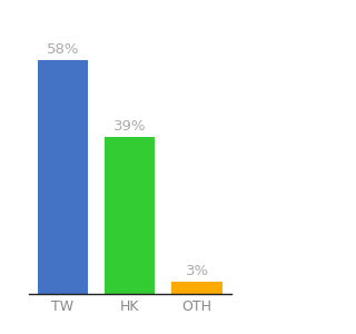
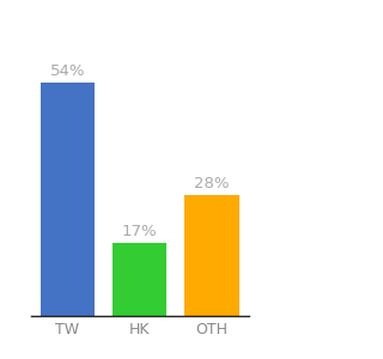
TW: 58% -> 54%
HK: 39% -> 17%
OTH: 3% -> 28%
